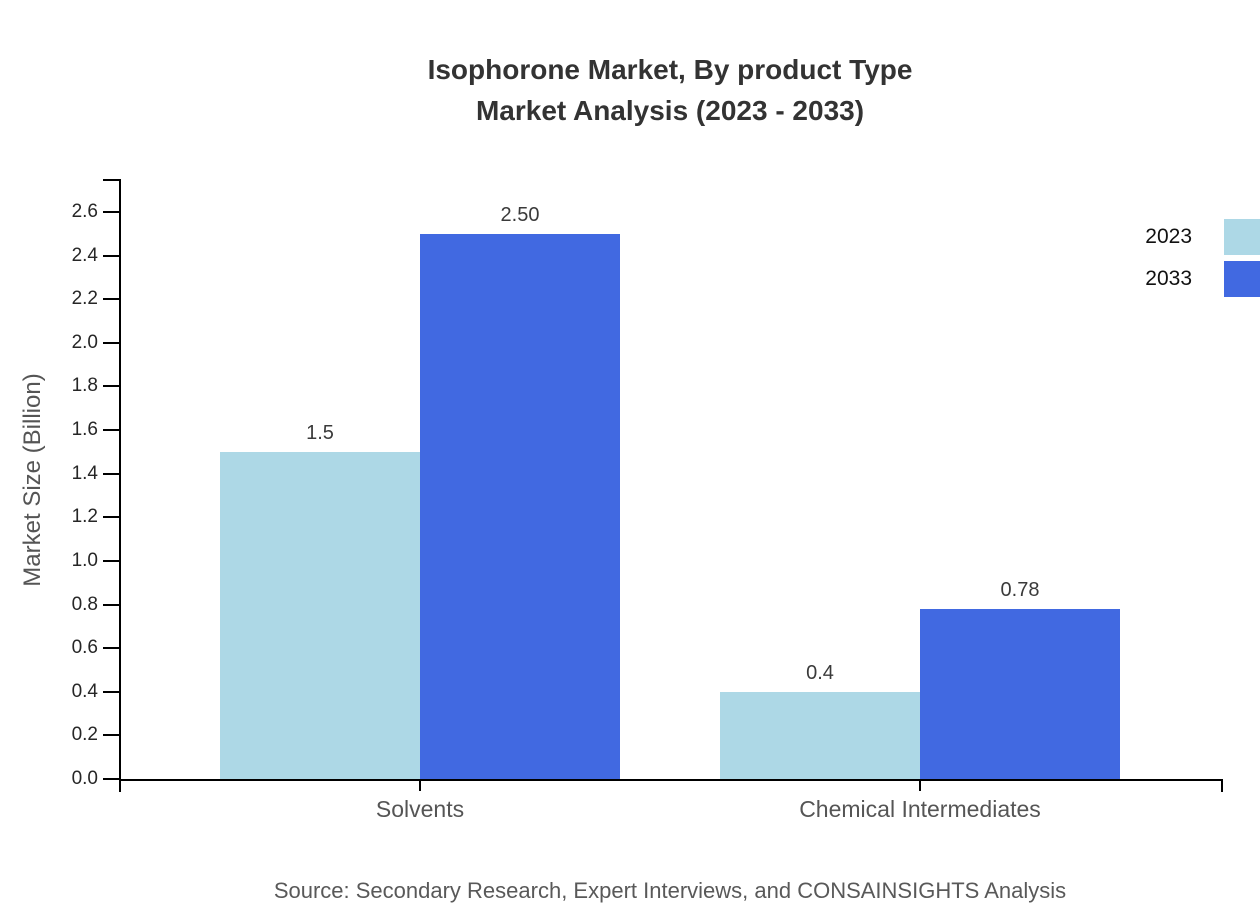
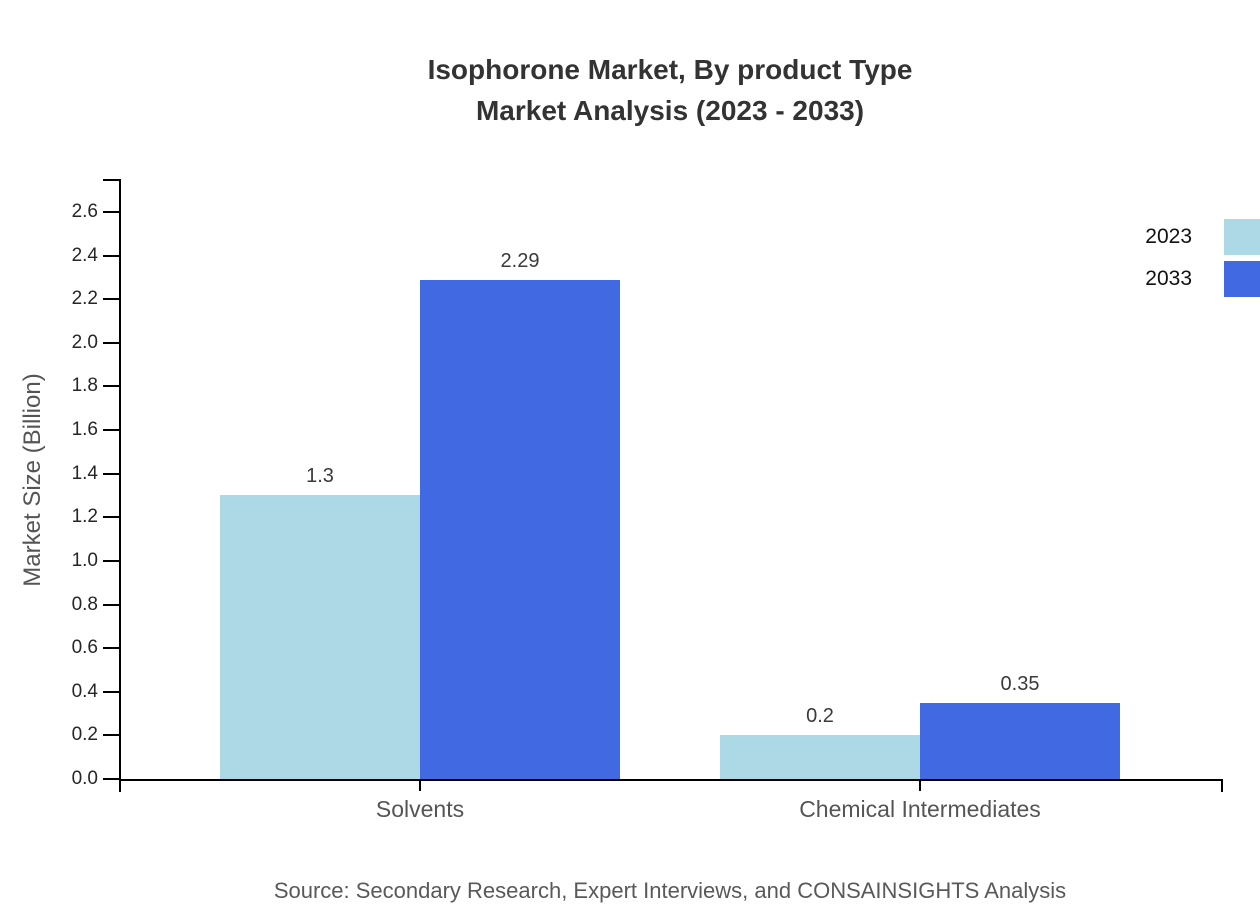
2023/Solvents: 1.5 -> 1.3
2033/Solvents: 2.50 -> 2.29
2023/Chemical Intermediates: 0.4 -> 0.2
2033/Chemical Intermediates: 0.78 -> 0.35
